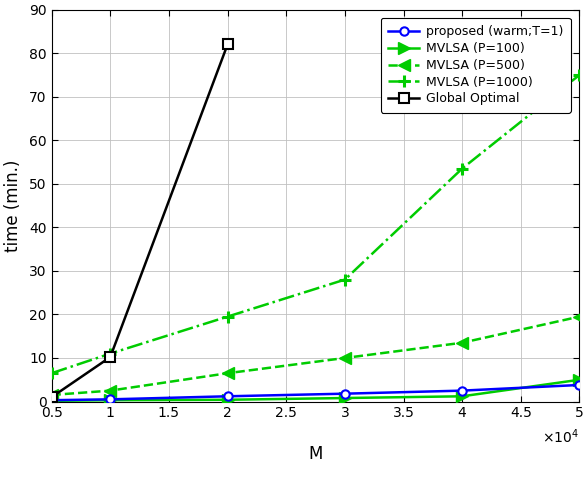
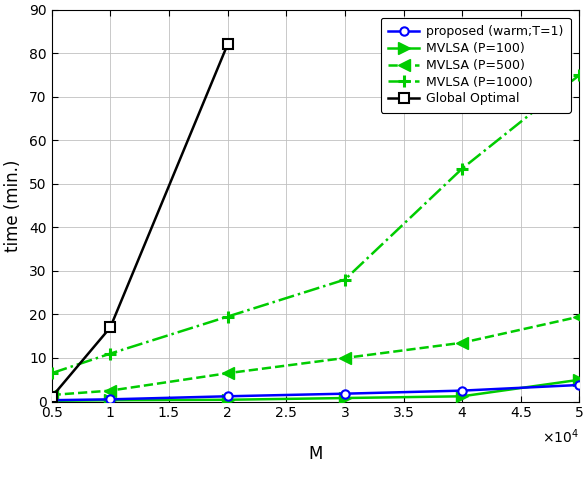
Global Optimal/1: 10.2 -> 17.0
